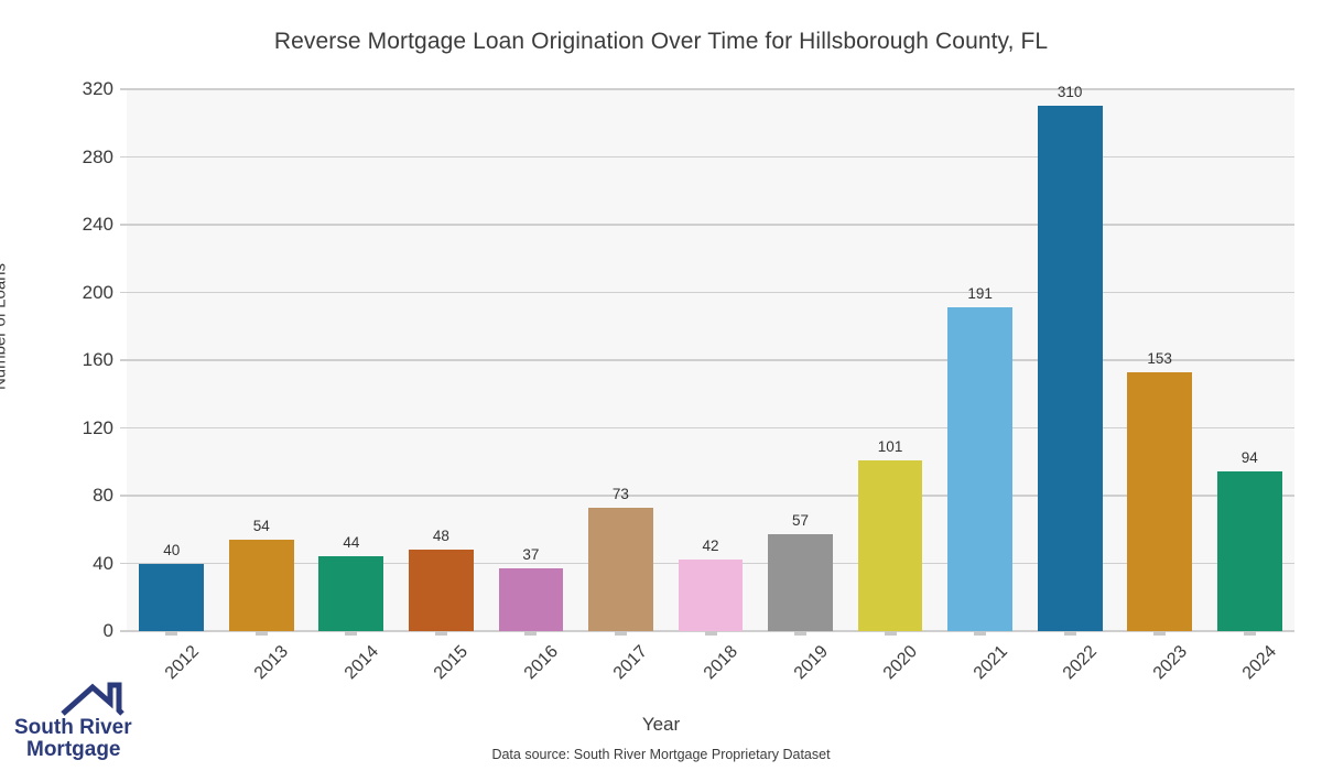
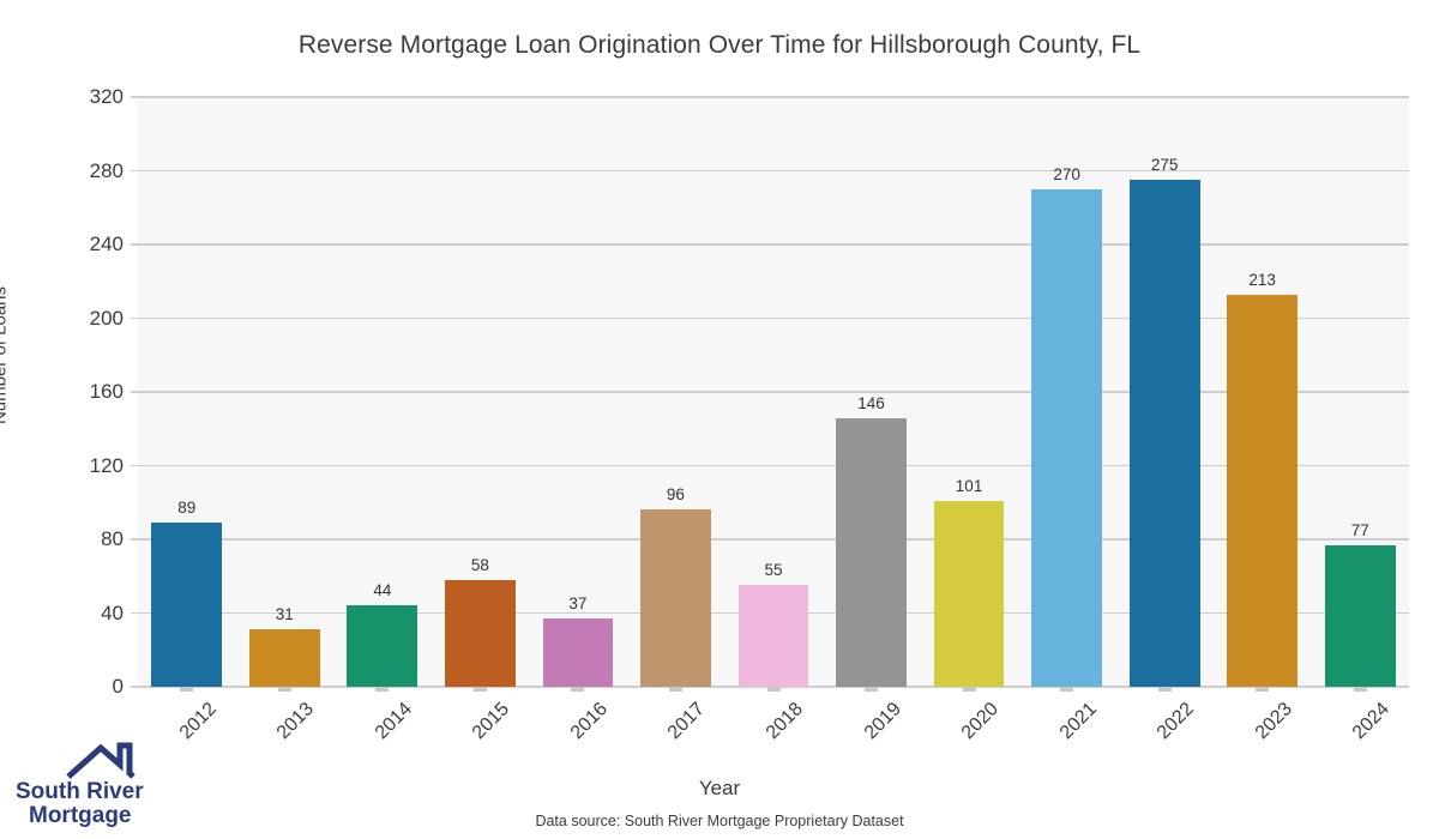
2012: 40 -> 89
2013: 54 -> 31
2015: 48 -> 58
2017: 73 -> 96
2018: 42 -> 55
2019: 57 -> 146
2021: 191 -> 270
2022: 310 -> 275
2023: 153 -> 213
2024: 94 -> 77
